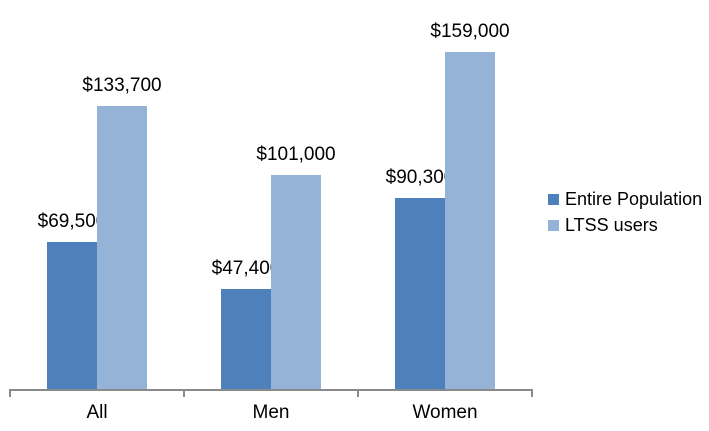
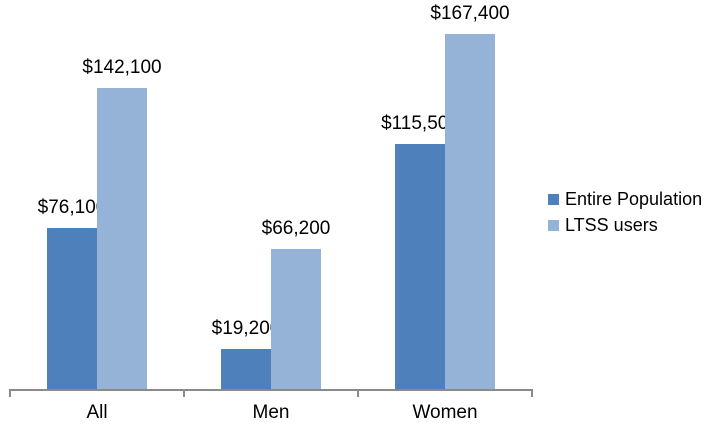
Entire Population/All: $69,500 -> $76,100
LTSS users/All: $133,700 -> $142,100
Entire Population/Men: $47,400 -> $19,200
LTSS users/Men: $101,000 -> $66,200
Entire Population/Women: $90,300 -> $115,500
LTSS users/Women: $159,000 -> $167,400
